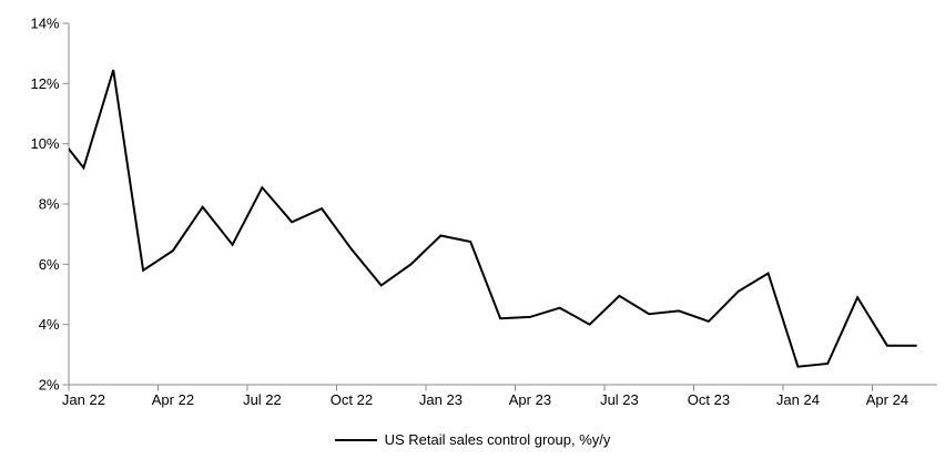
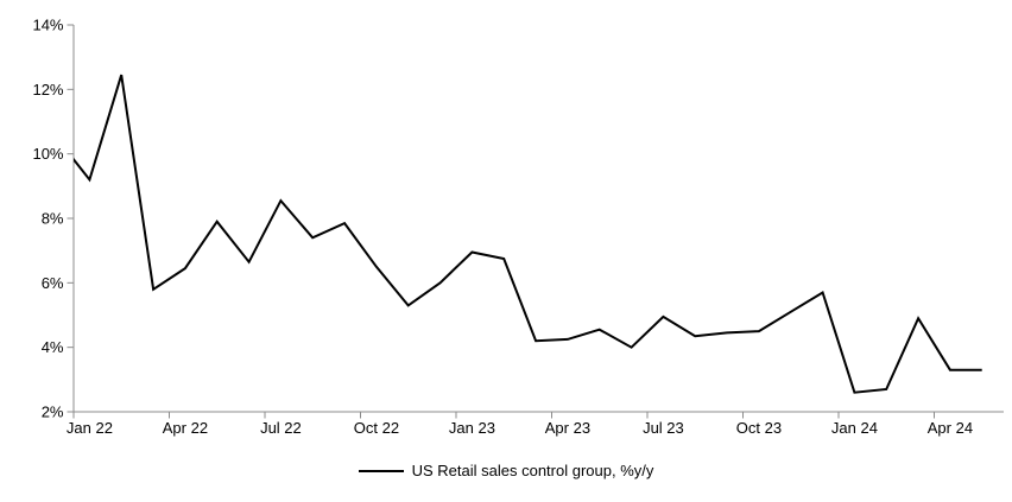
Oct 23: 4.1% -> 4.5%
